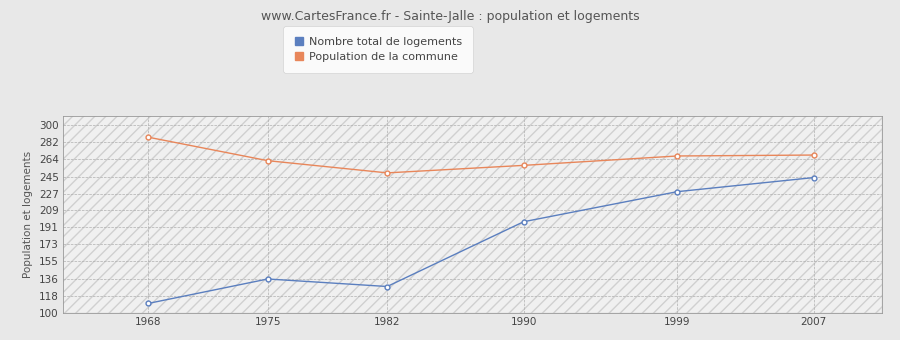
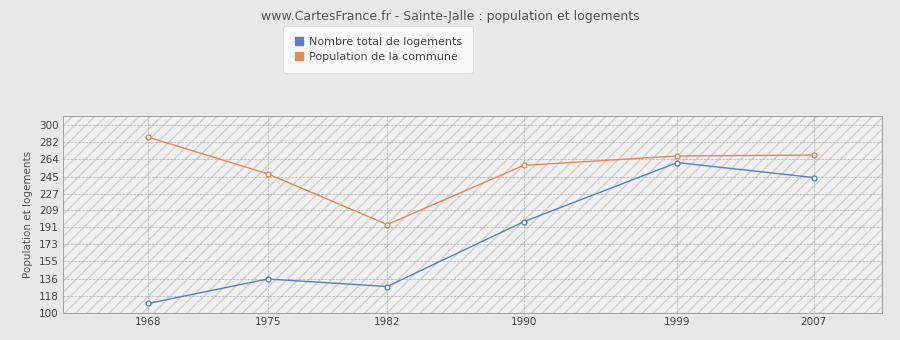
Population de la commune/1975: 262 -> 248
Population de la commune/1982: 249 -> 194
Nombre total de logements/1999: 229 -> 260
